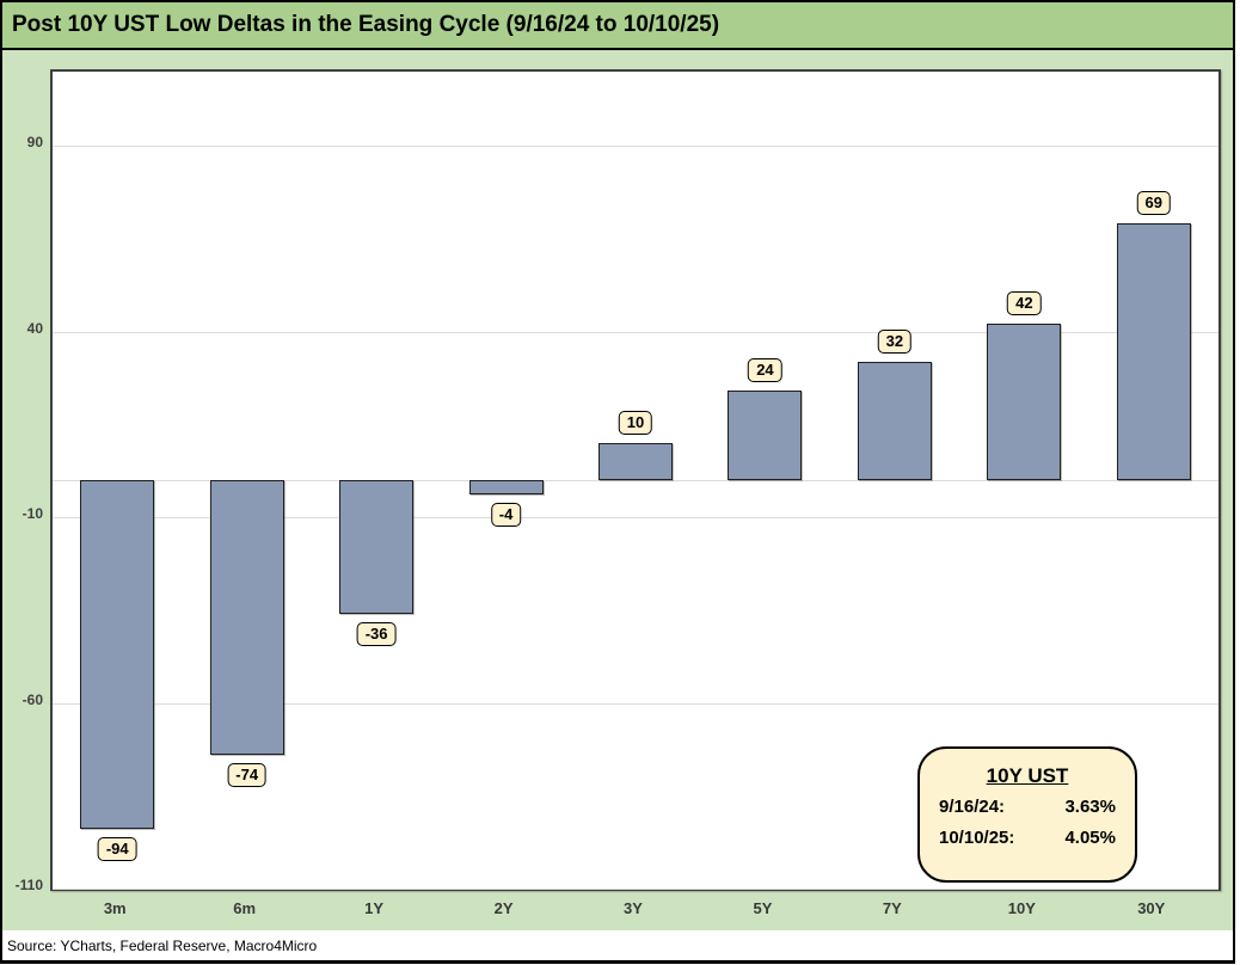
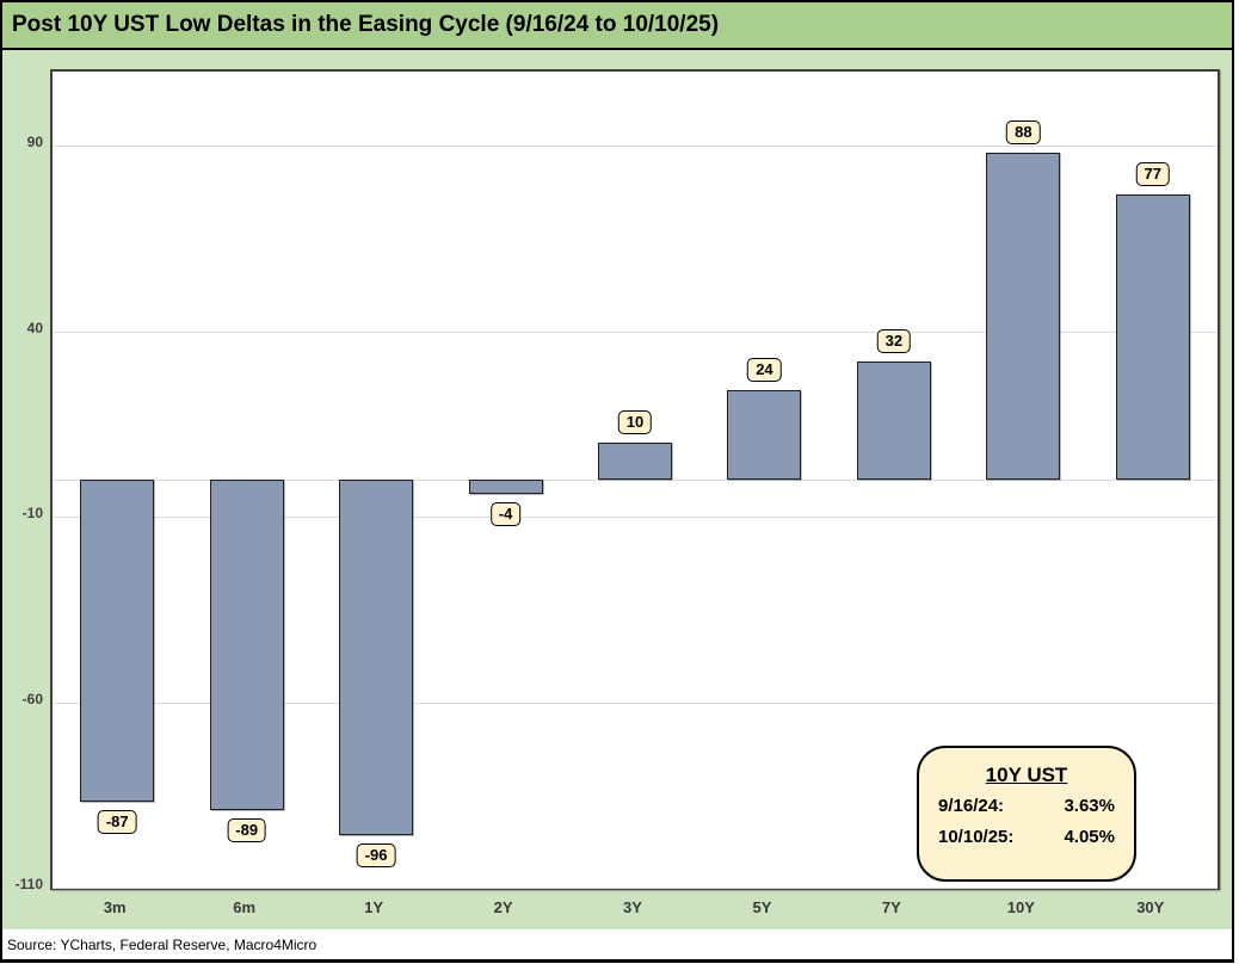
3m: -94 -> -87
6m: -74 -> -89
1Y: -36 -> -96
10Y: 42 -> 88
30Y: 69 -> 77
